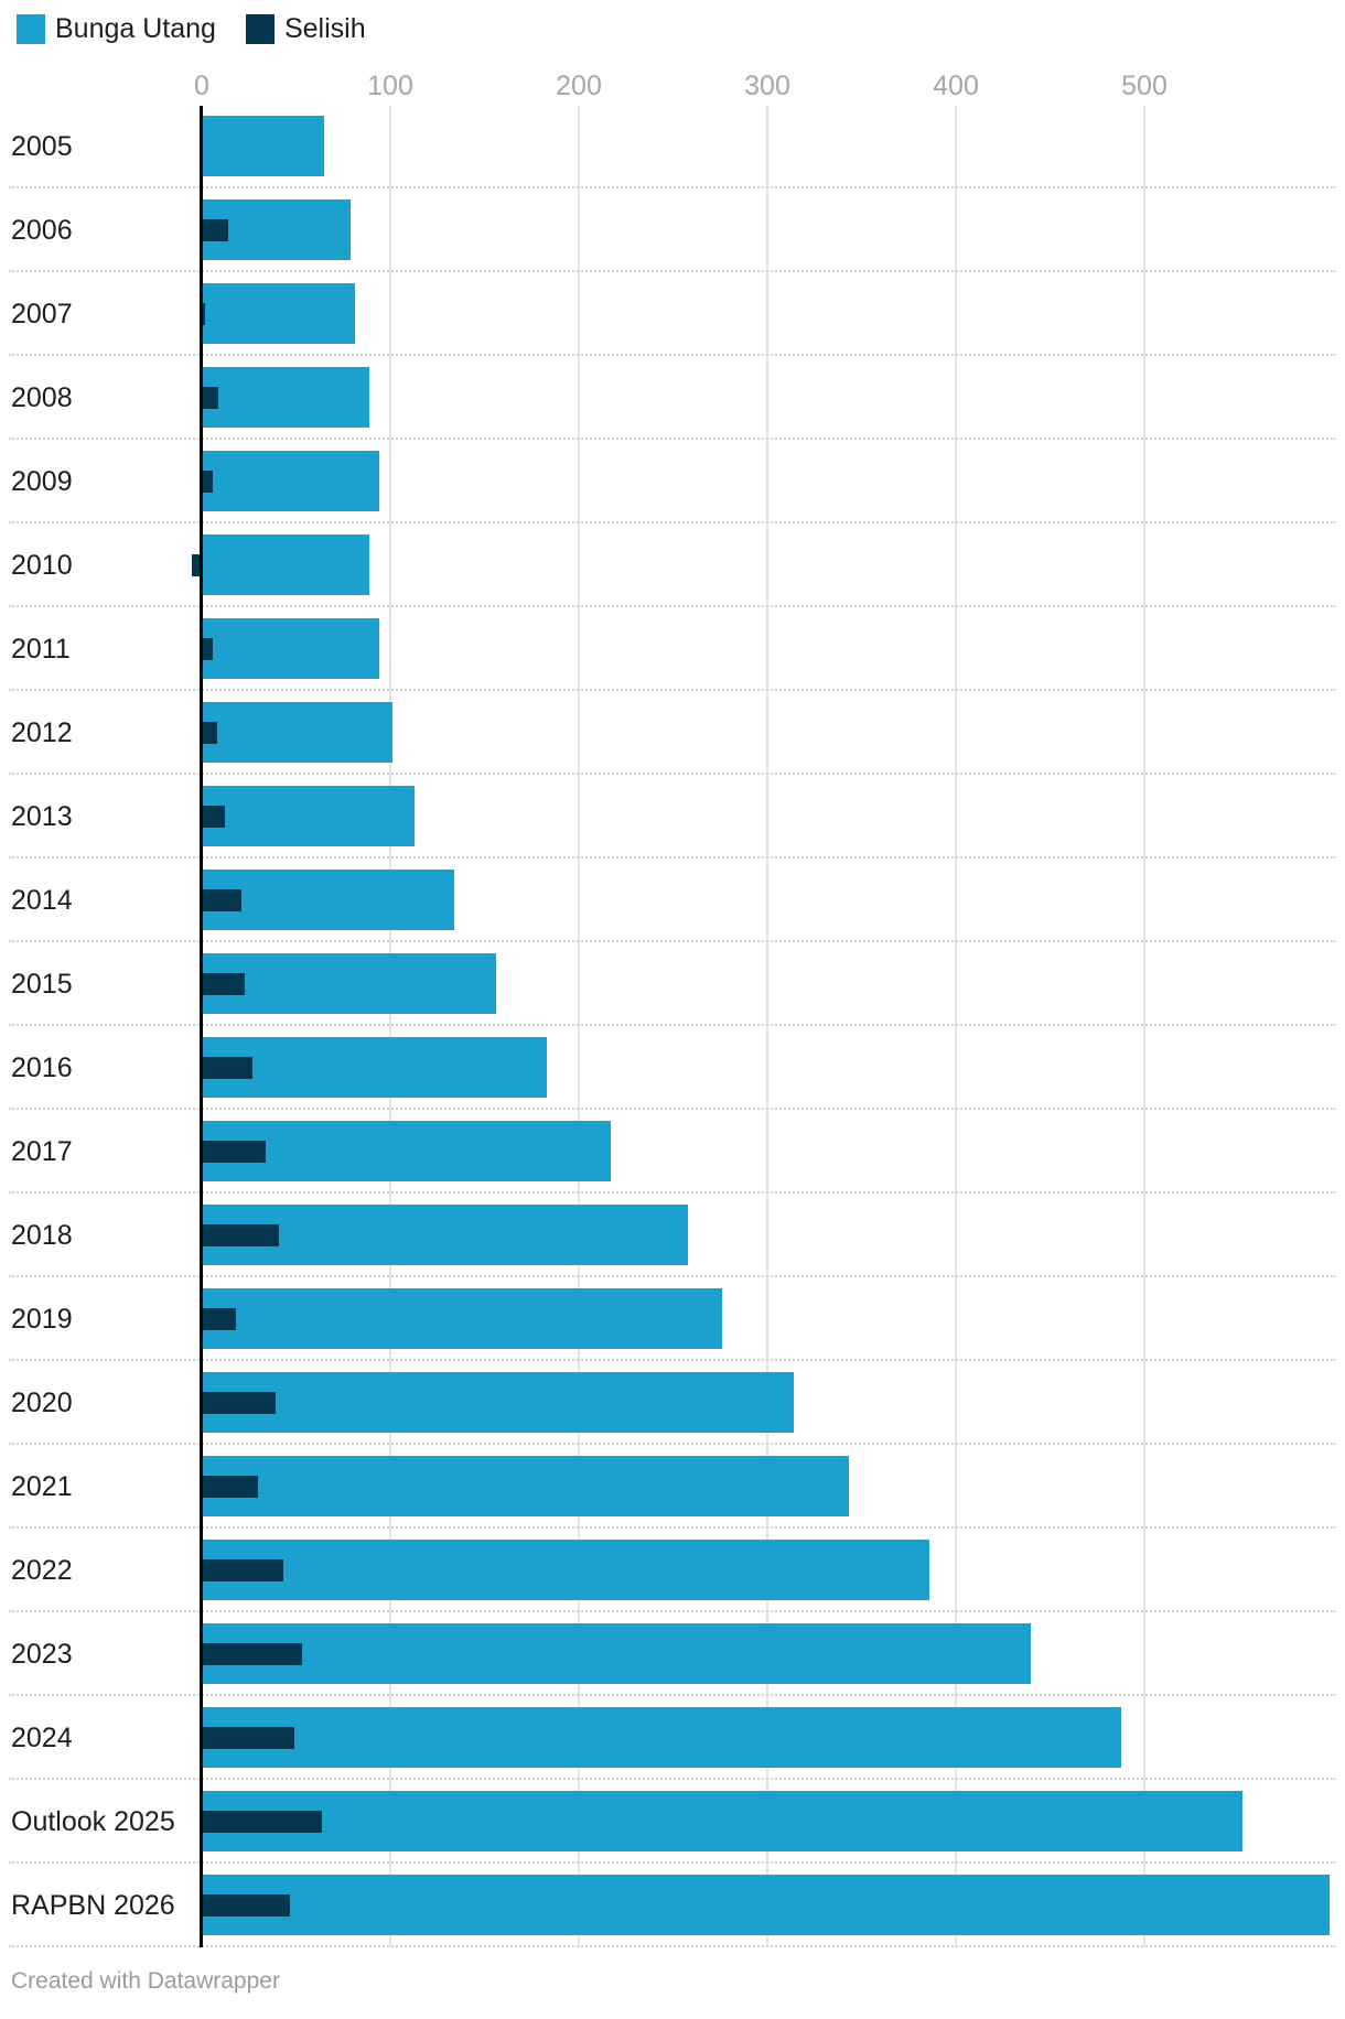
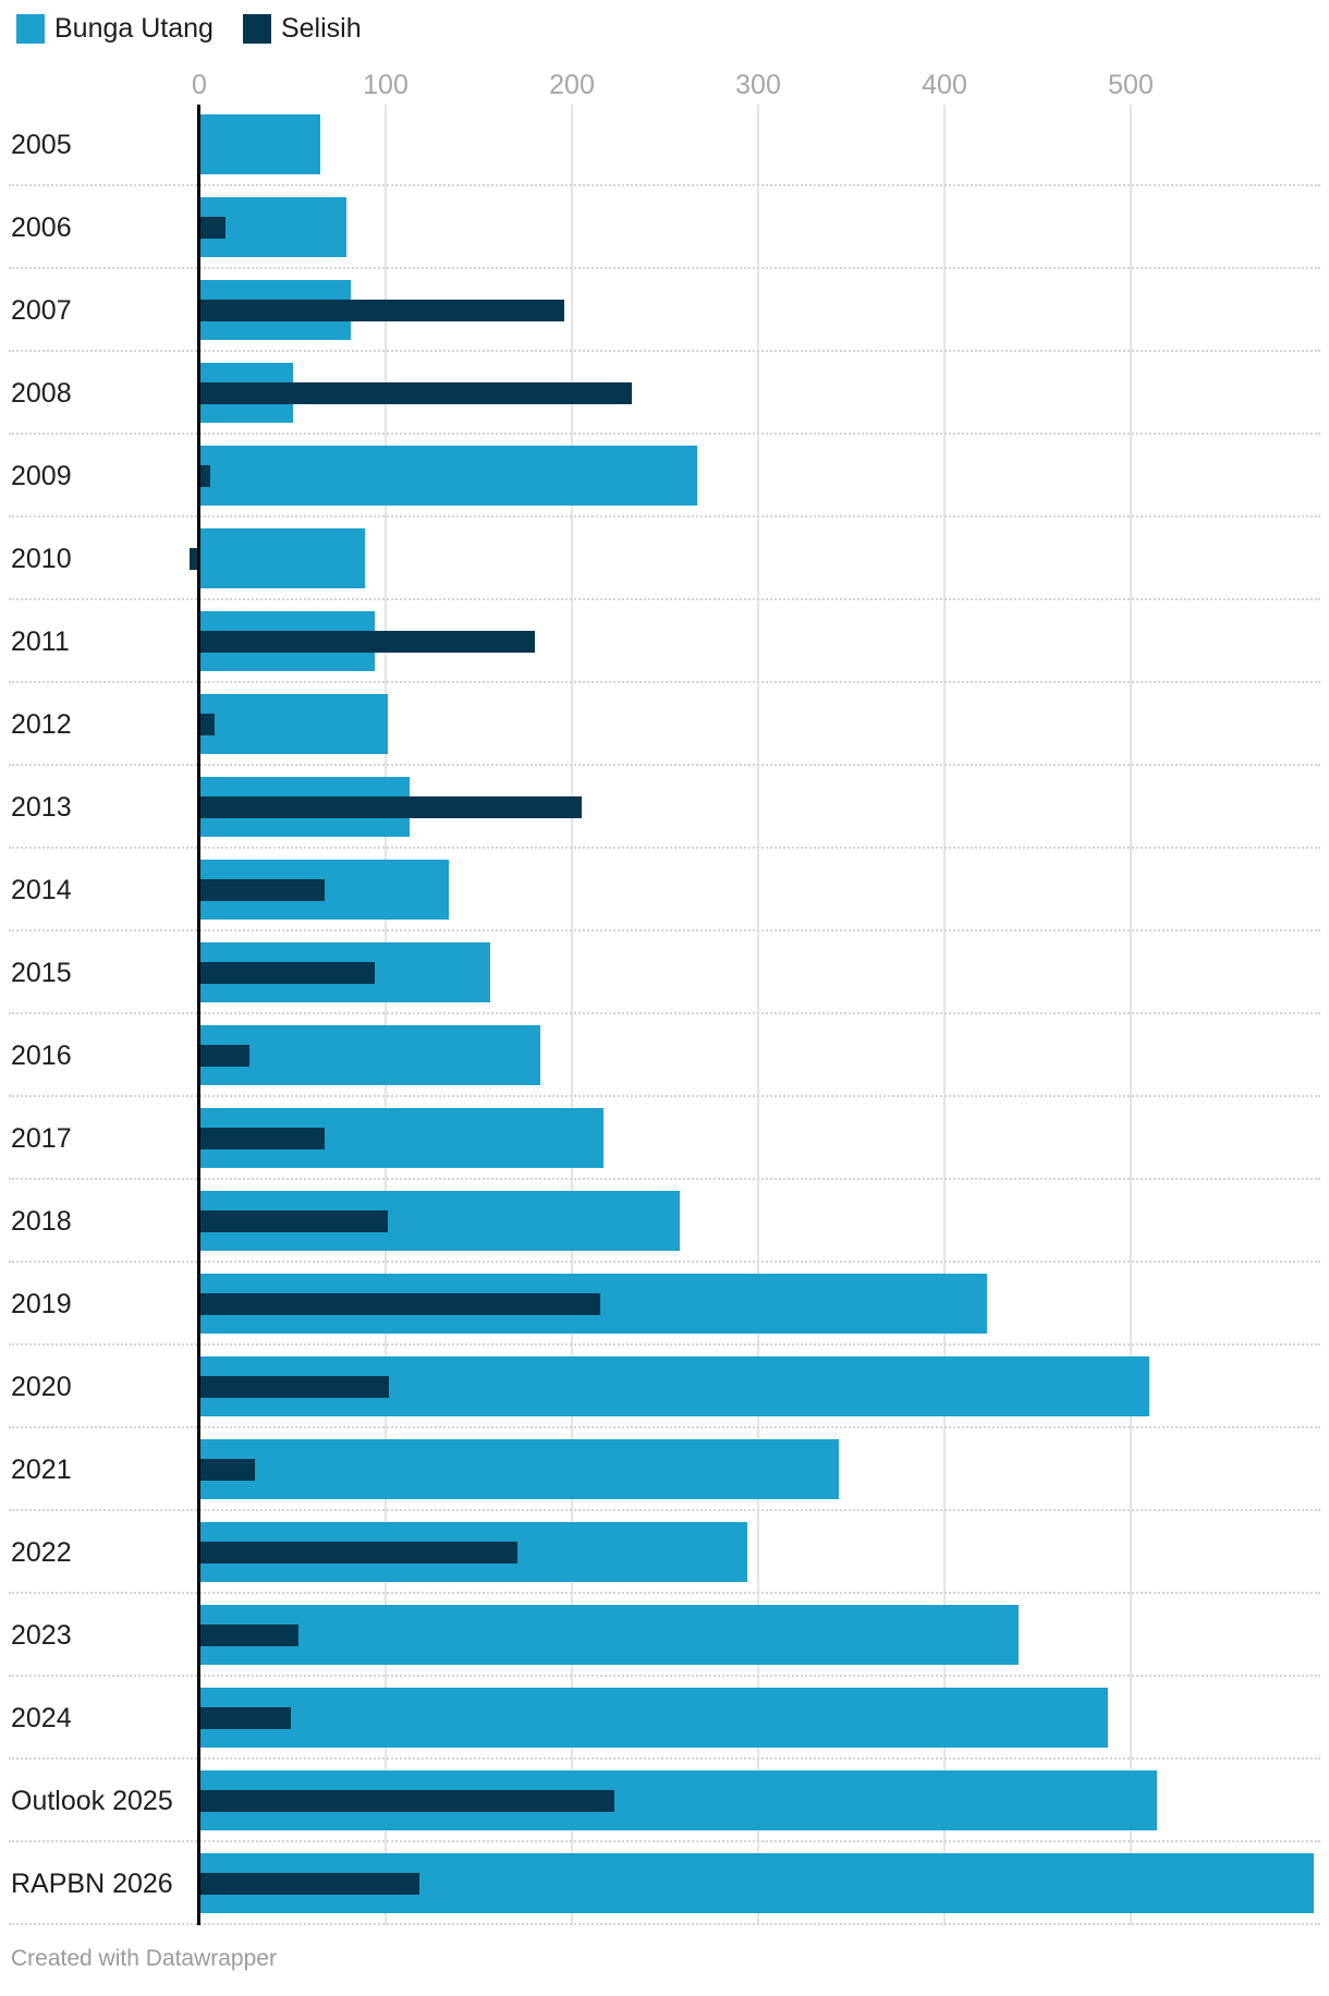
Selisih/2007: 2 -> 196
Bunga Utang/2008: 89 -> 50
Selisih/2008: 9 -> 232
Bunga Utang/2009: 94 -> 267
Selisih/2011: 6 -> 180
Selisih/2013: 12 -> 205
Selisih/2014: 21 -> 67
Selisih/2015: 23 -> 94
Selisih/2017: 34 -> 67
Selisih/2018: 41 -> 101
Bunga Utang/2019: 276 -> 423
Selisih/2019: 18 -> 215
Bunga Utang/2020: 314 -> 510
Selisih/2020: 39 -> 102
Bunga Utang/2022: 386 -> 294
Selisih/2022: 43 -> 171
Bunga Utang/Outlook 2025: 552 -> 514
Selisih/Outlook 2025: 64 -> 223
Selisih/RAPBN 2026: 47 -> 118
